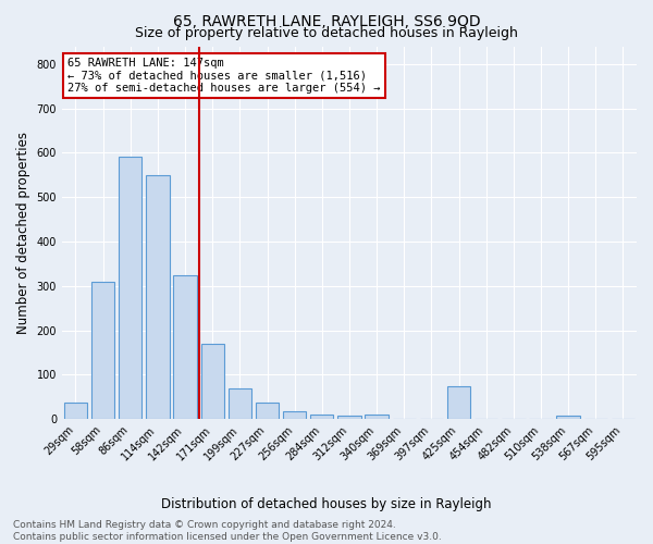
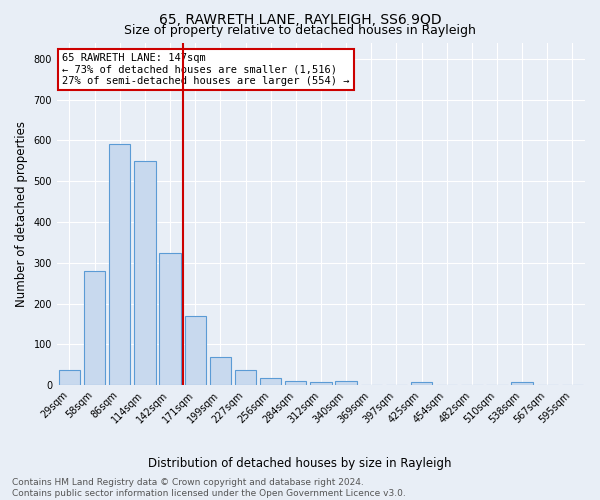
58sqm: 310 -> 280
425sqm: 75 -> 8
